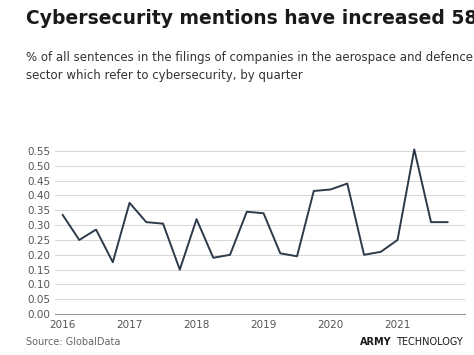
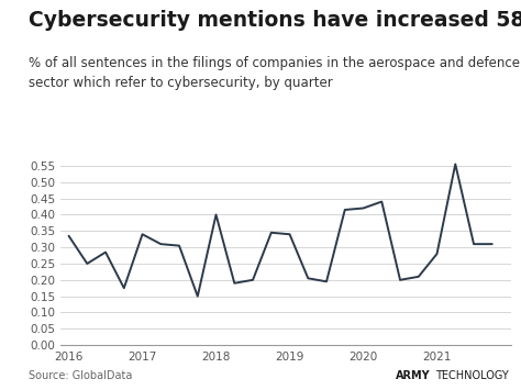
2017: 0.375 -> 0.340
2018: 0.320 -> 0.400
2021: 0.250 -> 0.280
